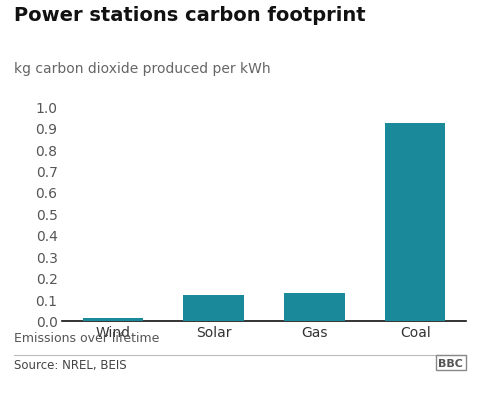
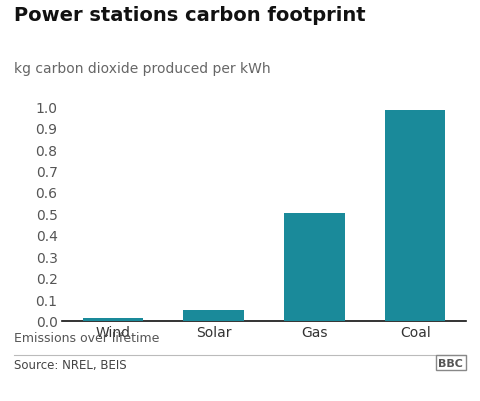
Solar: 0.12 -> 0.05
Gas: 0.13 -> 0.50
Coal: 0.92 -> 0.98
